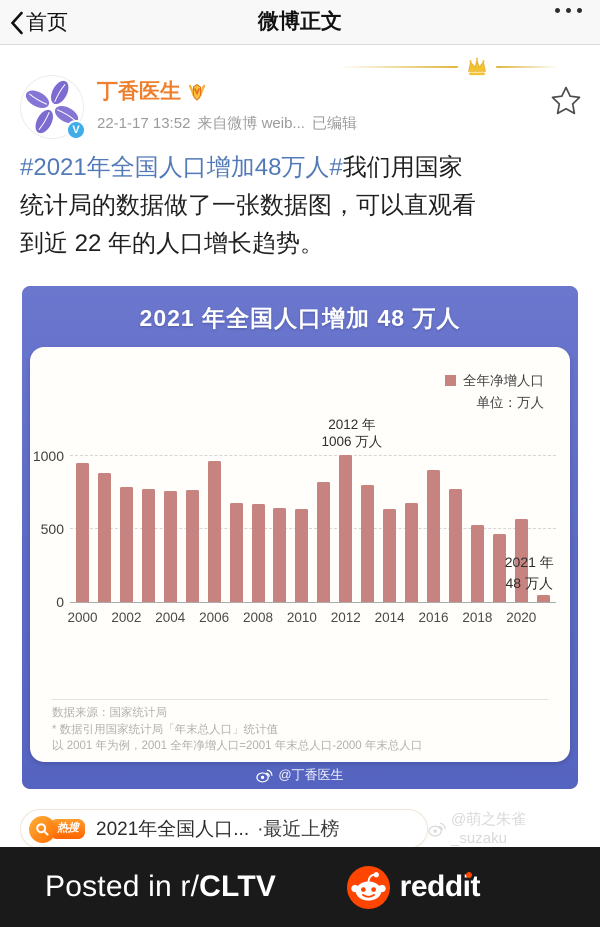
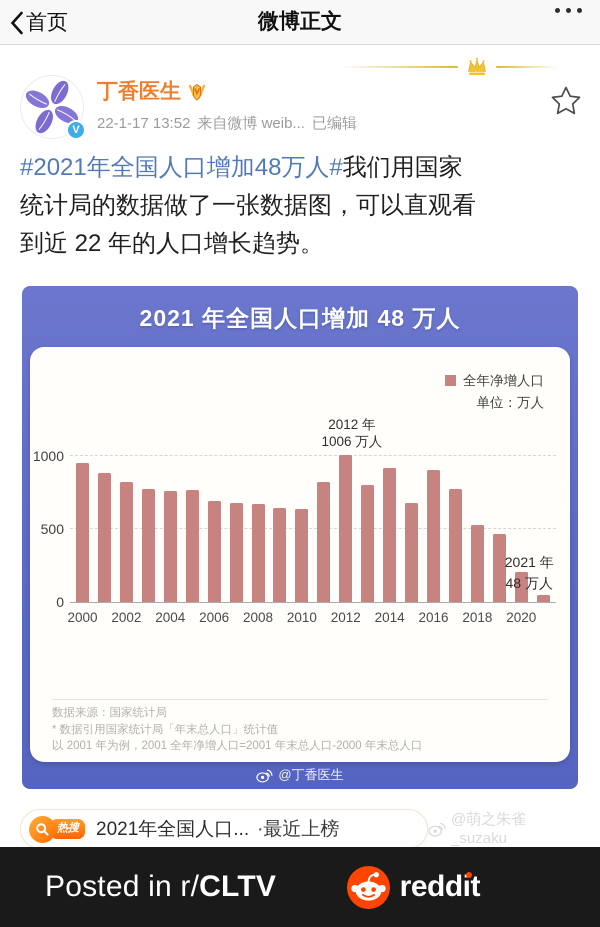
2002: 790 -> 830
2006: 970 -> 690
2014: 640 -> 920
2020: 570 -> 200
